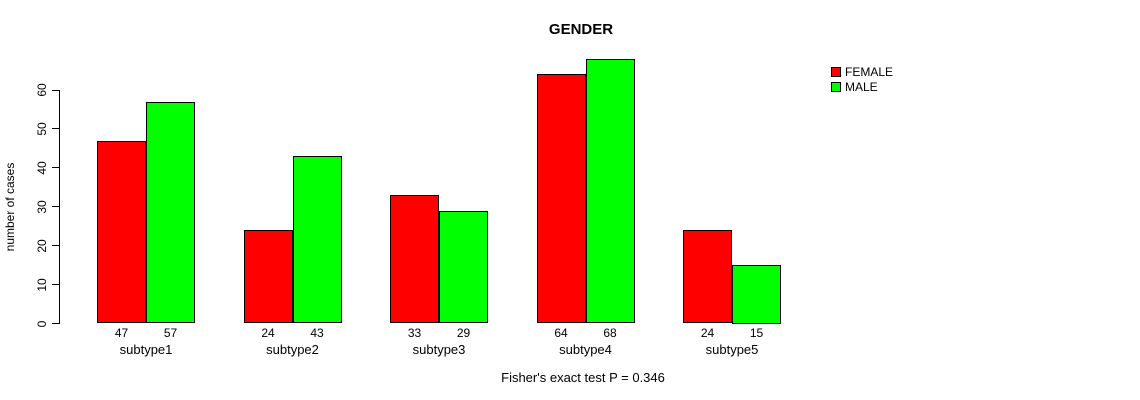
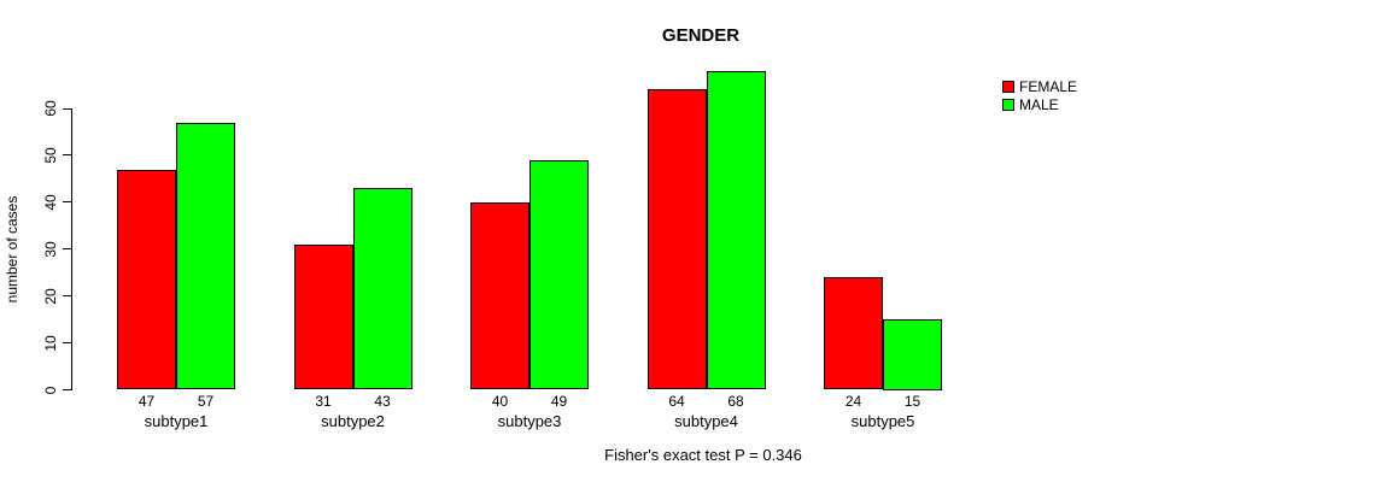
FEMALE/subtype2: 24 -> 31
FEMALE/subtype3: 33 -> 40
MALE/subtype3: 29 -> 49
